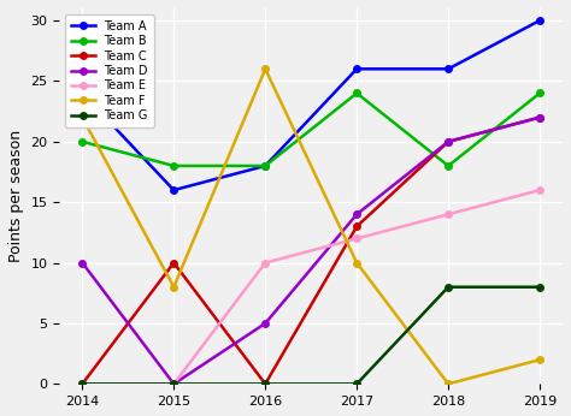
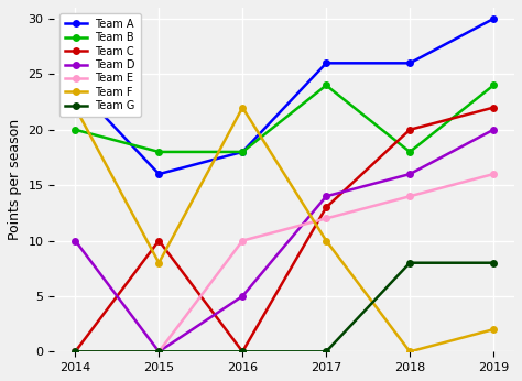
Team F/2016: 26 -> 22
Team D/2018: 20 -> 16
Team D/2019: 22 -> 20
